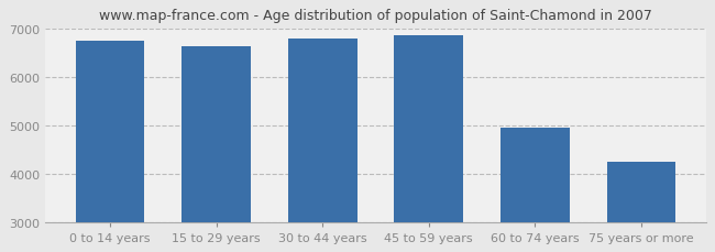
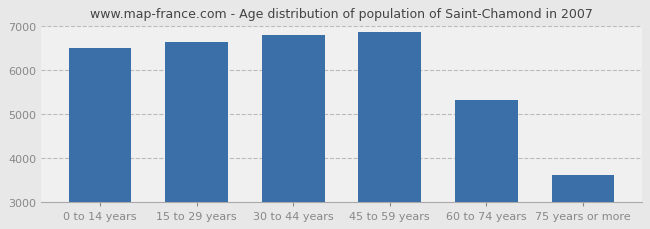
0 to 14 years: 6750 -> 6500
60 to 74 years: 4950 -> 5300
75 years or more: 4250 -> 3600
